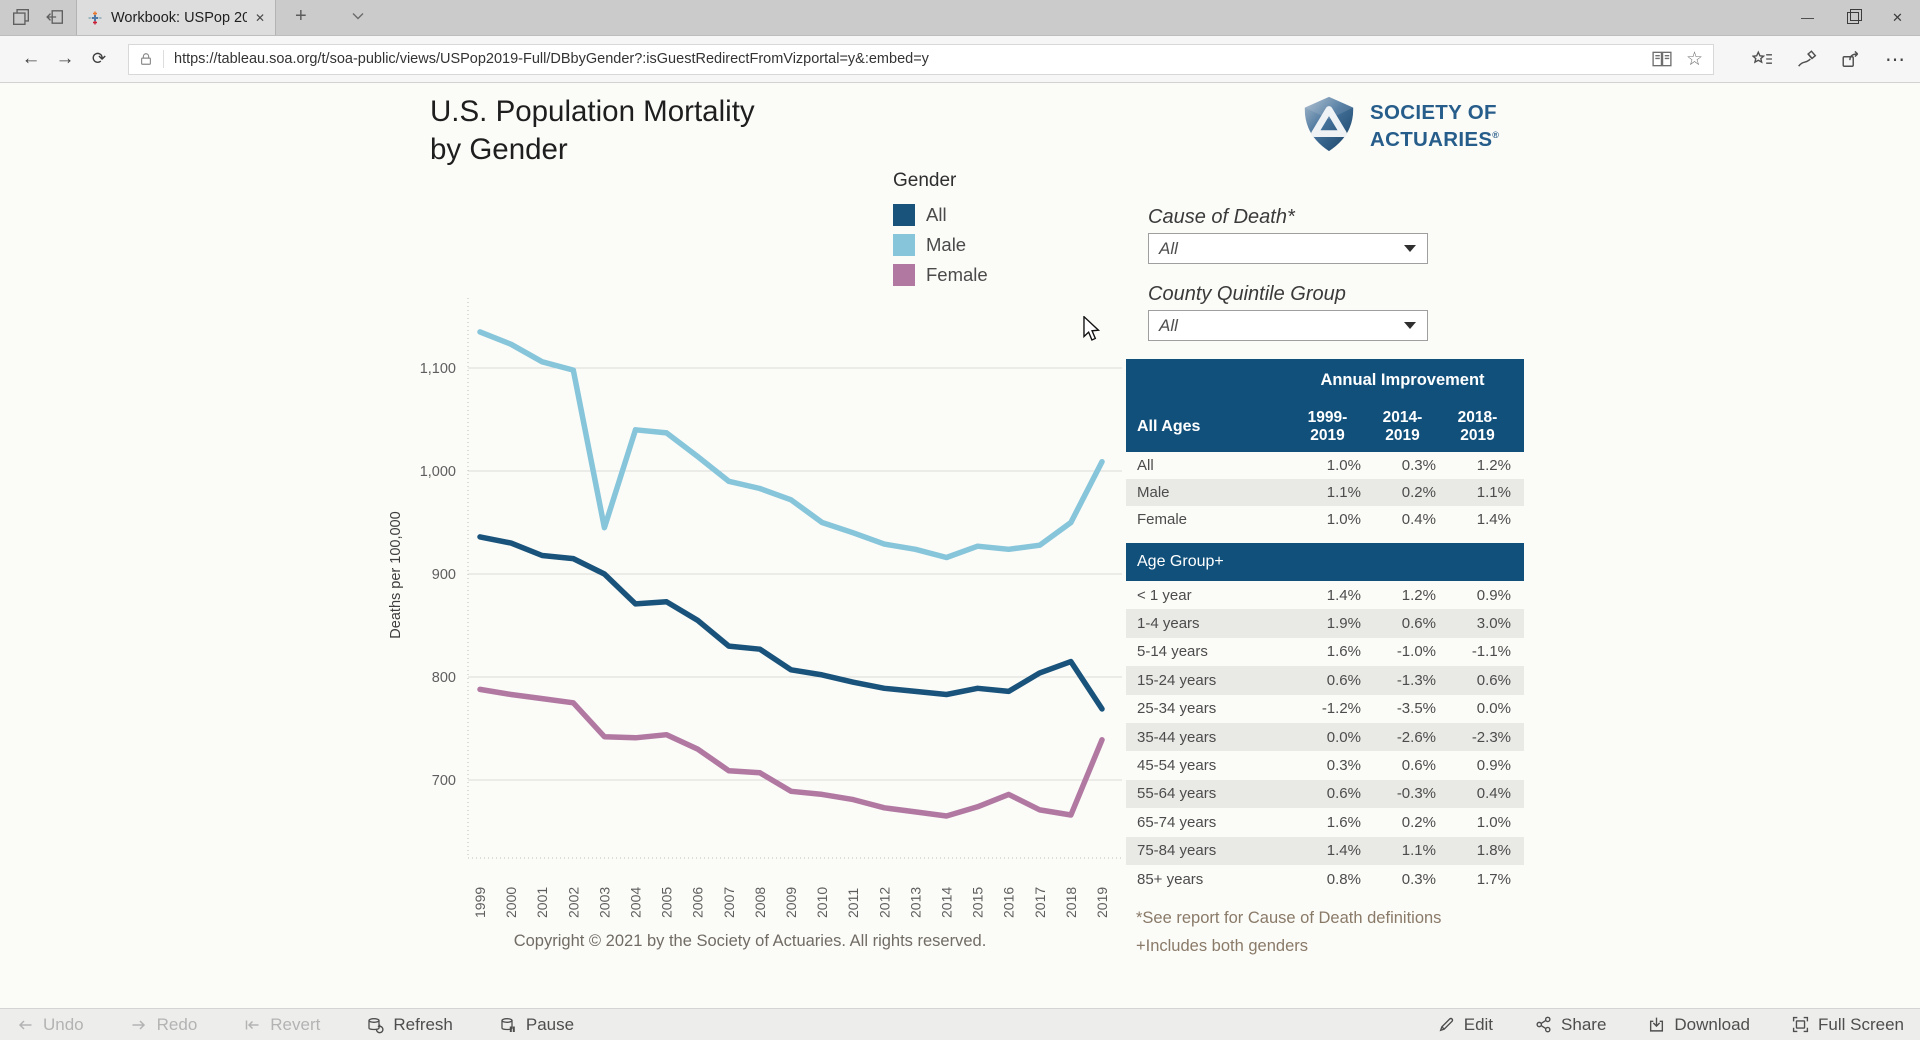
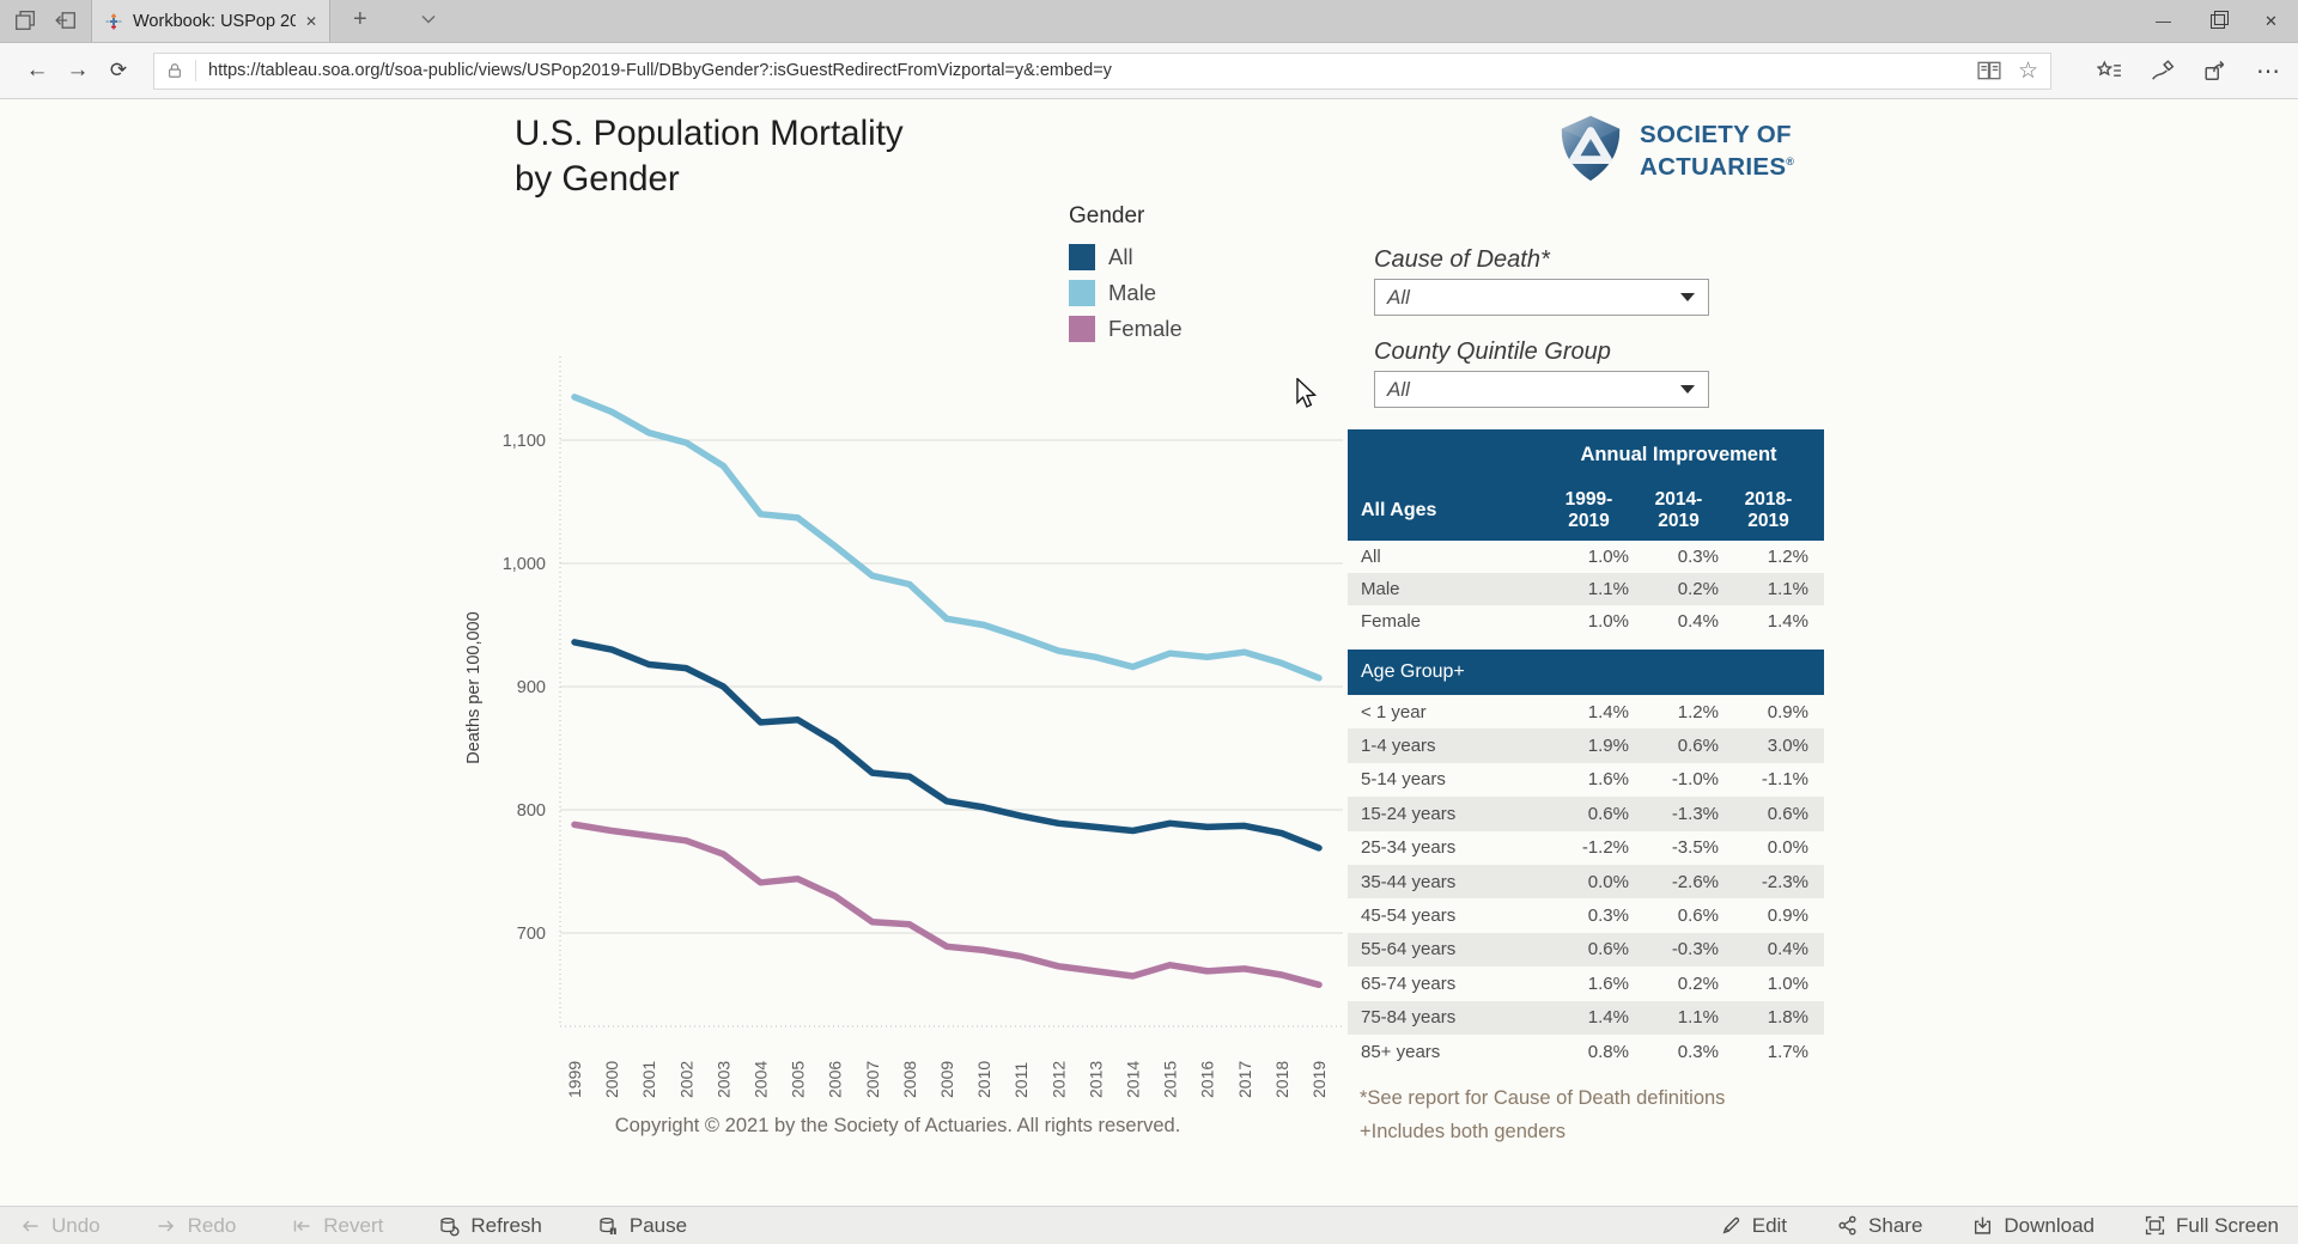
Male/2003: 945 -> 1079
Female/2003: 742 -> 764
Male/2009: 972 -> 955
Female/2016: 686 -> 669
All/2017: 804 -> 787
All/2018: 815 -> 781
Male/2018: 950 -> 919
Male/2019: 1009 -> 907
Female/2019: 739 -> 658
